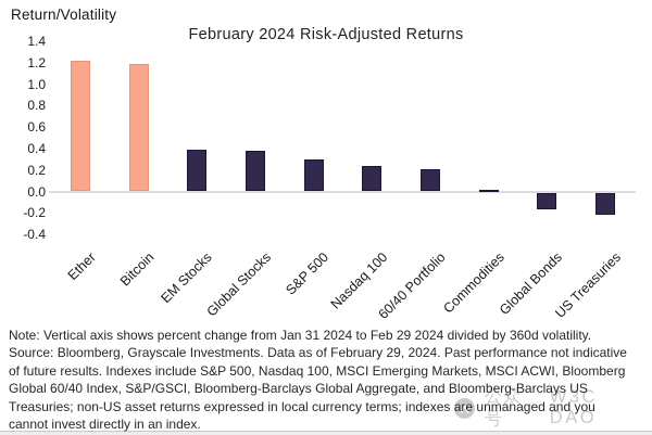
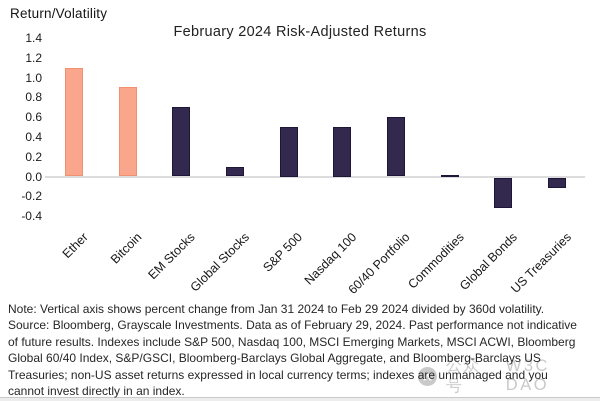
Ether: 1.2 -> 1.1
Bitcoin: 1.2 -> 0.9
EM Stocks: 0.4 -> 0.7
Global Stocks: 0.4 -> 0.1
S&P 500: 0.3 -> 0.5
Nasdaq 100: 0.2 -> 0.5
60/40 Portfolio: 0.2 -> 0.6
Global Bonds: -0.1 -> -0.3
US Treasuries: -0.2 -> -0.1
